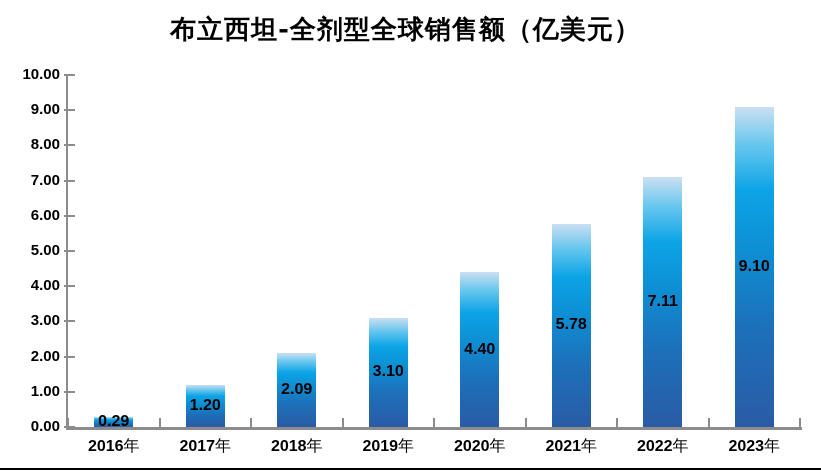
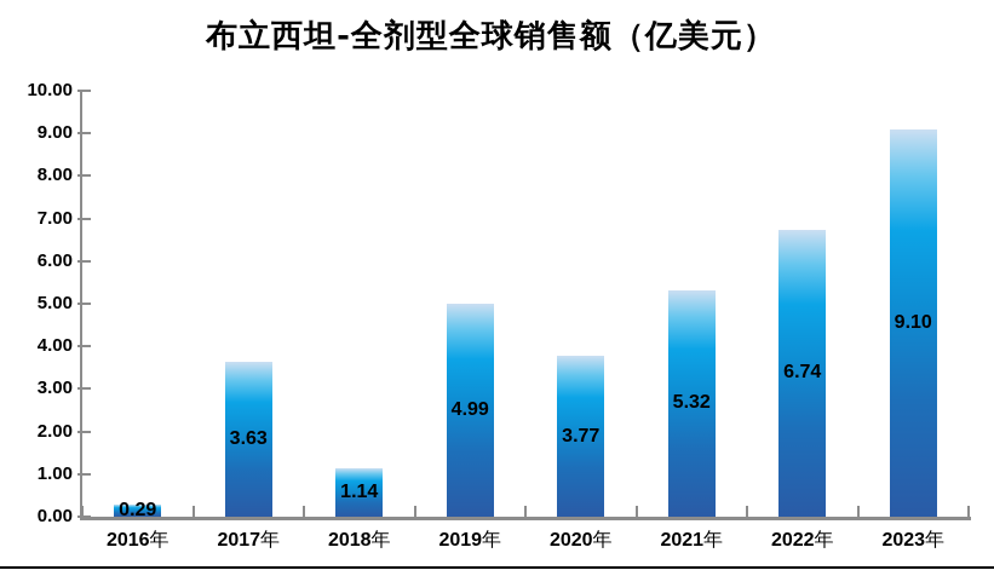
2017年: 1.20 -> 3.63
2018年: 2.09 -> 1.14
2019年: 3.10 -> 4.99
2020年: 4.40 -> 3.77
2021年: 5.78 -> 5.32
2022年: 7.11 -> 6.74
